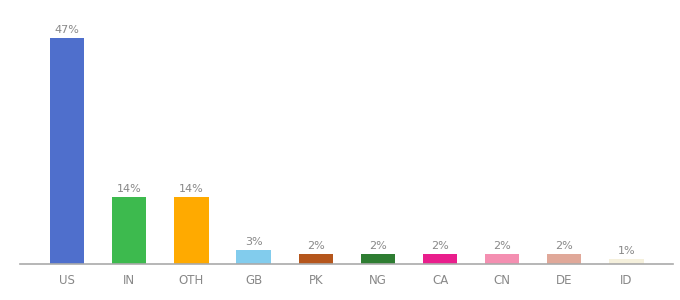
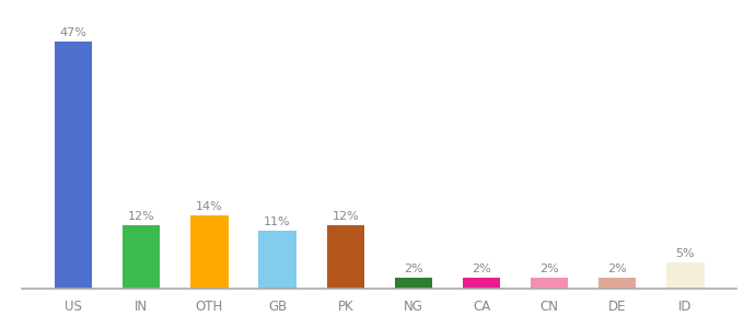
IN: 14% -> 12%
GB: 3% -> 11%
PK: 2% -> 12%
ID: 1% -> 5%
